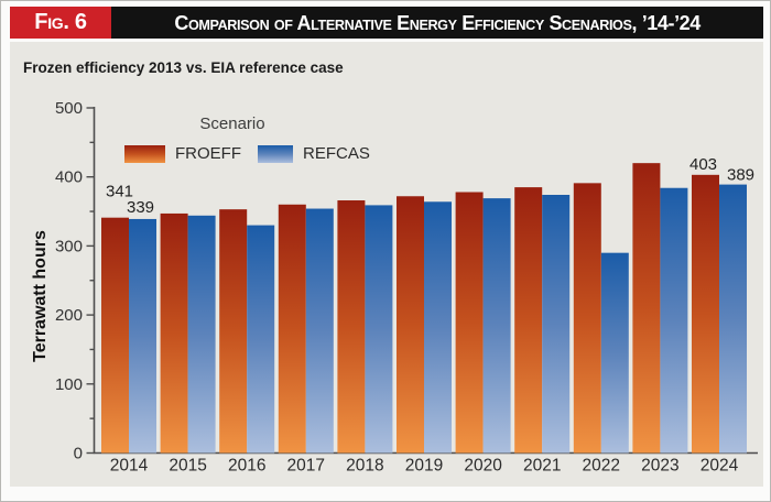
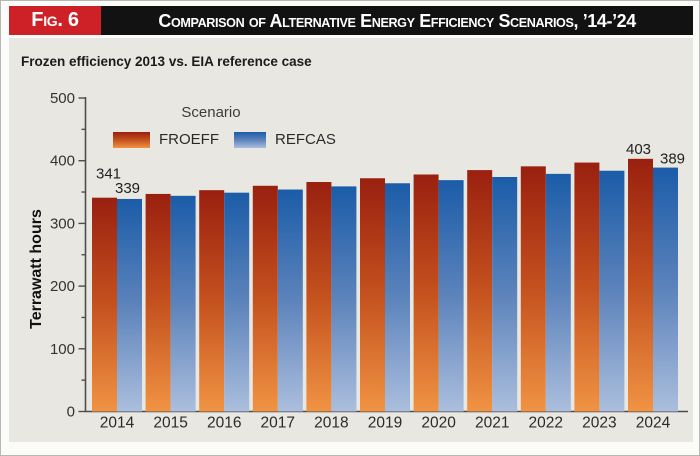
REFCAS/2016: 330 -> 350
REFCAS/2022: 290 -> 380
FROEFF/2023: 420 -> 400
